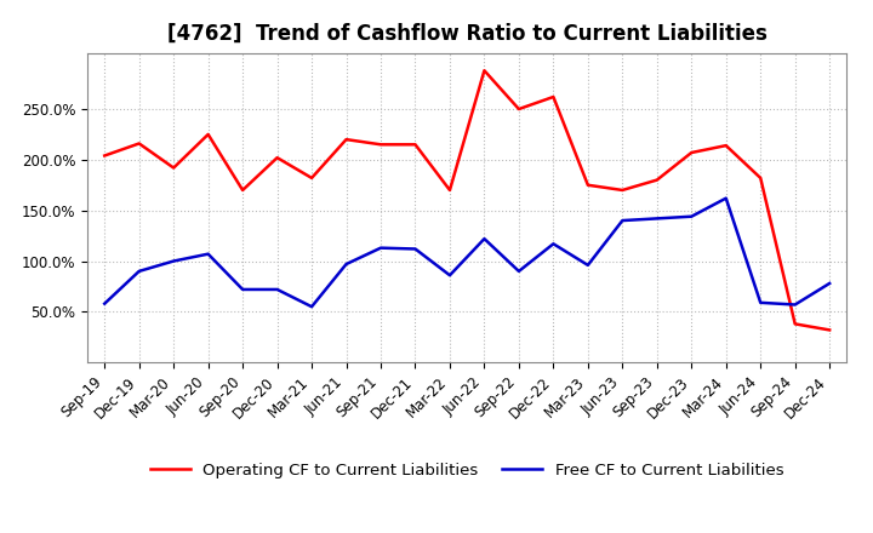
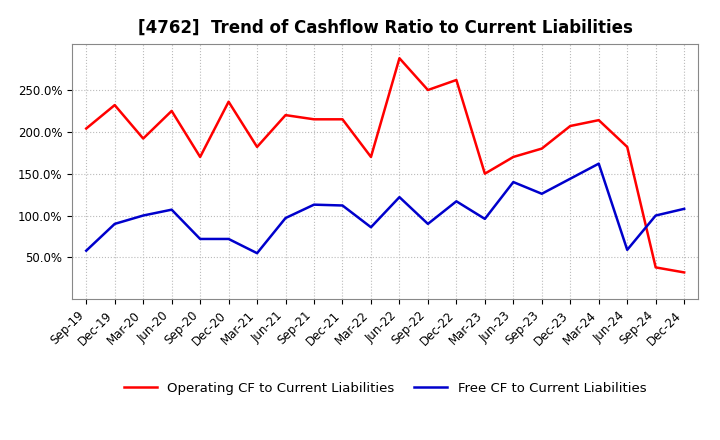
Operating CF to Current Liabilities/Dec-19: 216% -> 232%
Operating CF to Current Liabilities/Dec-20: 202% -> 236%
Operating CF to Current Liabilities/Mar-23: 175% -> 150%
Free CF to Current Liabilities/Sep-23: 142% -> 126%
Free CF to Current Liabilities/Sep-24: 57% -> 100%
Free CF to Current Liabilities/Dec-24: 78% -> 108%
